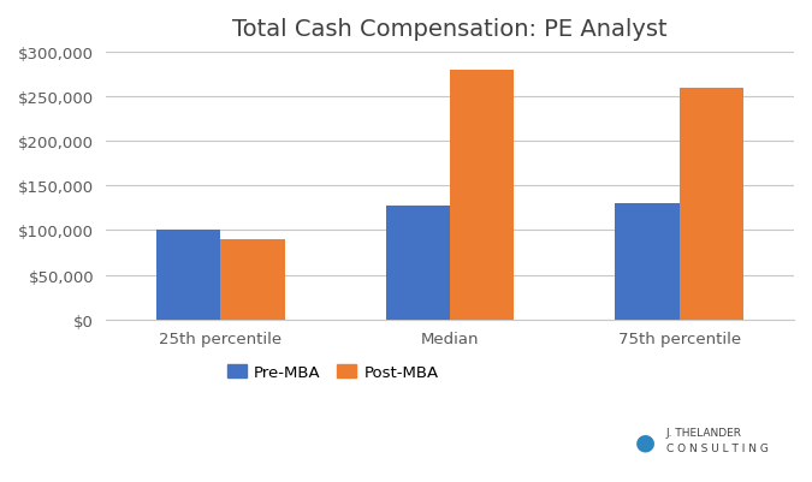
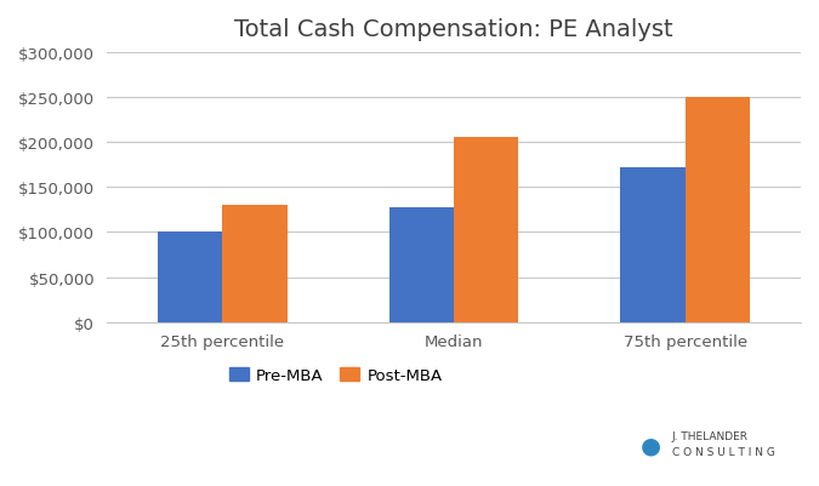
Post-MBA/25th percentile: $90,000 -> $130,000
Post-MBA/Median: $280,000 -> $205,000
Pre-MBA/75th percentile: $130,000 -> $172,000
Post-MBA/75th percentile: $260,000 -> $250,000
